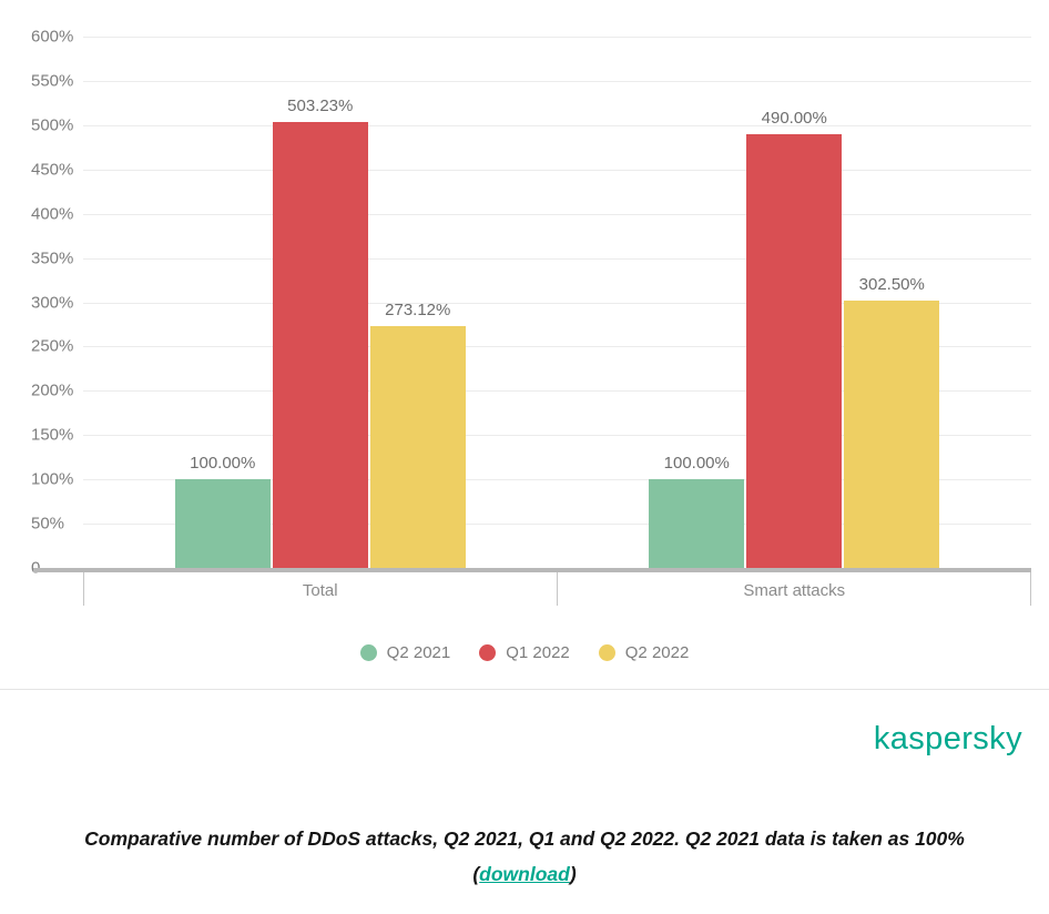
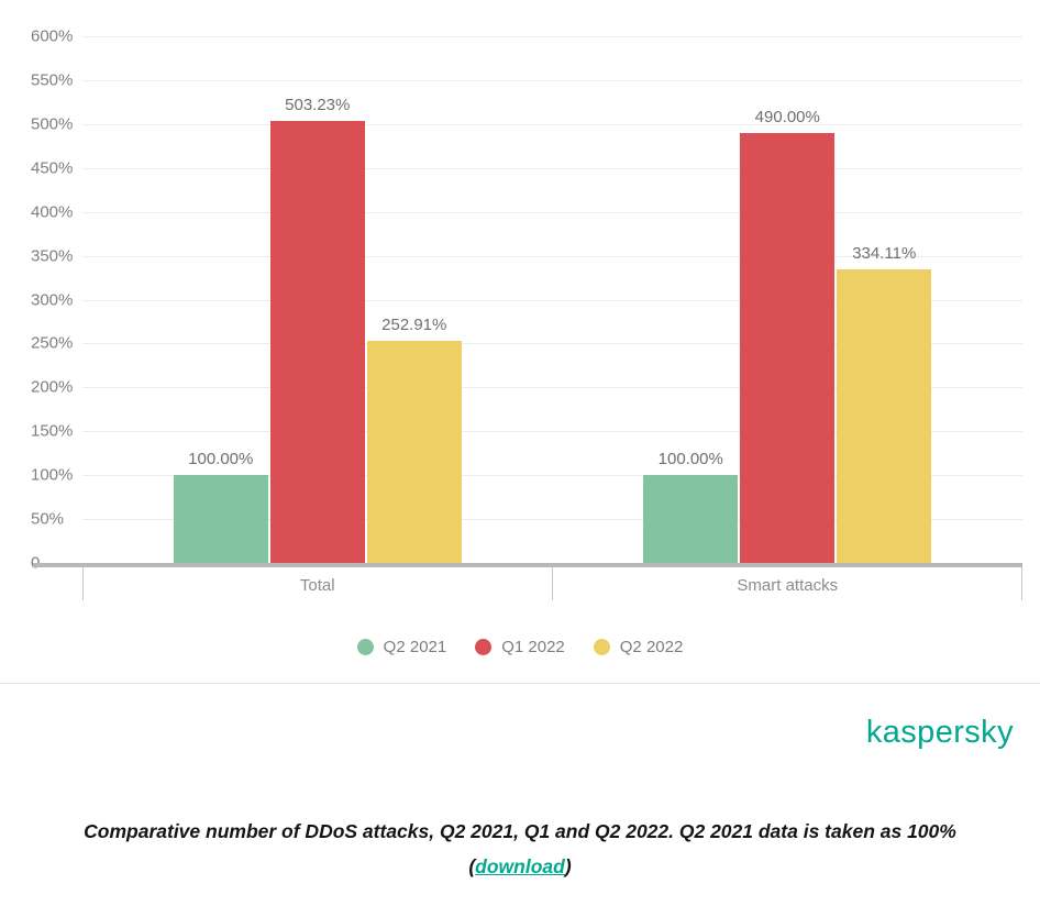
Q2 2022/Total: 273.12% -> 252.91%
Q2 2022/Smart attacks: 302.50% -> 334.11%
